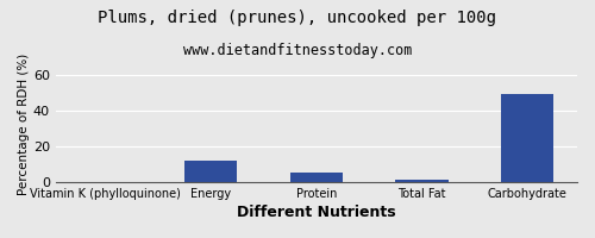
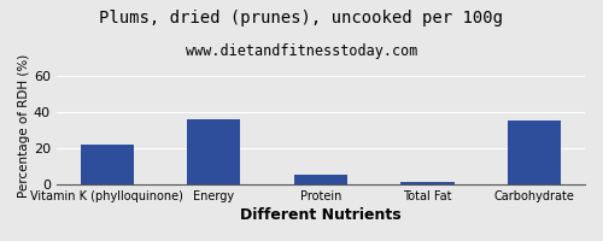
Vitamin K (phylloquinone): 0 -> 22
Energy: 12 -> 36
Carbohydrate: 49 -> 35
